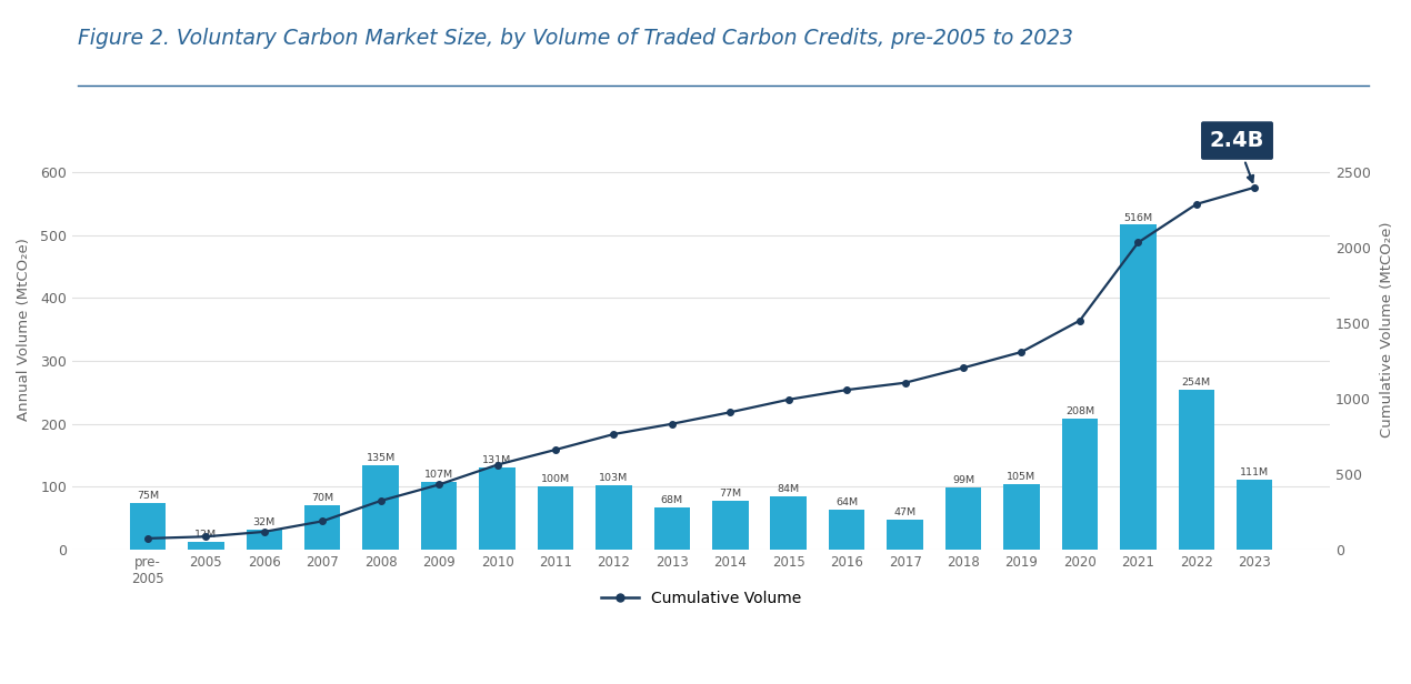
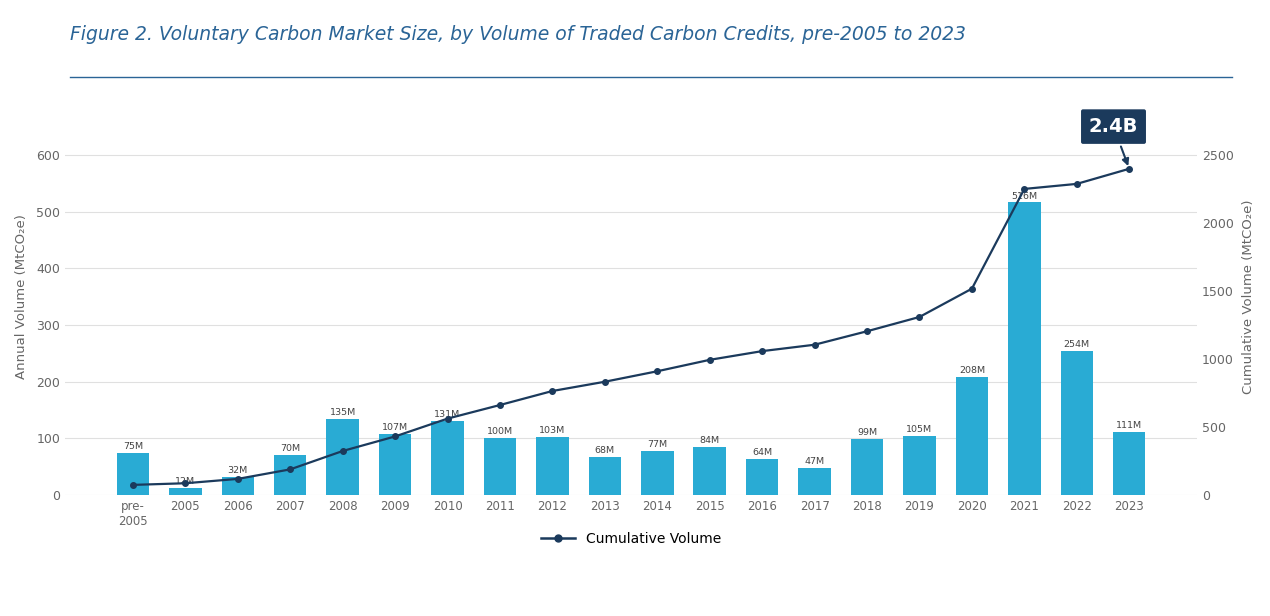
Cumulative Volume/2021: 2030 -> 2250
